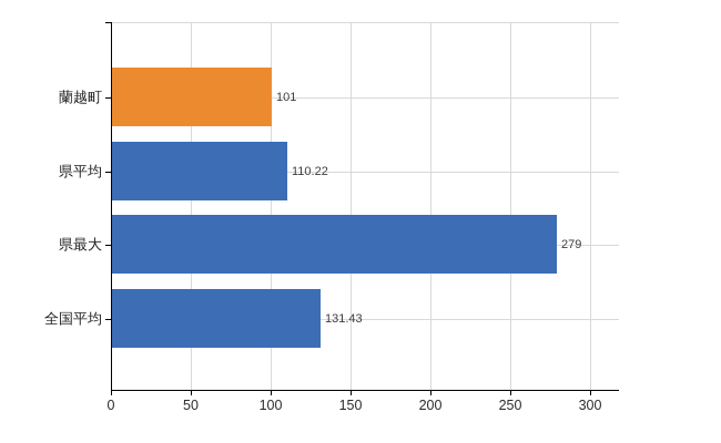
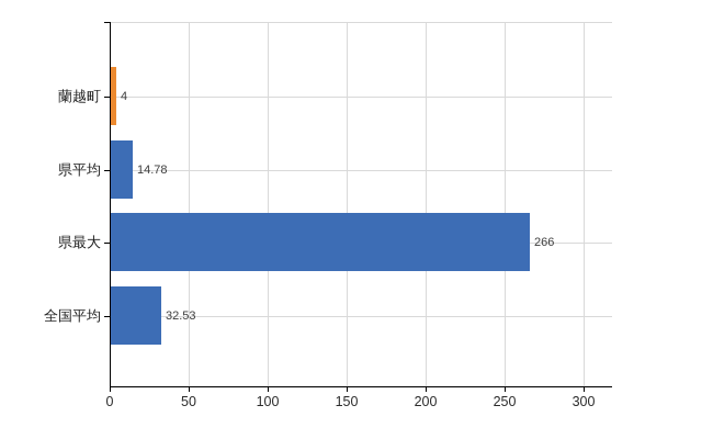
蘭越町: 101 -> 4
県平均: 110.22 -> 14.78
県最大: 279 -> 266
全国平均: 131.43 -> 32.53
